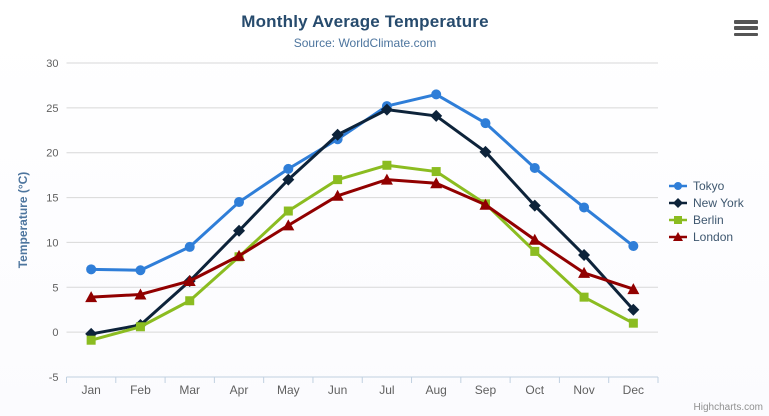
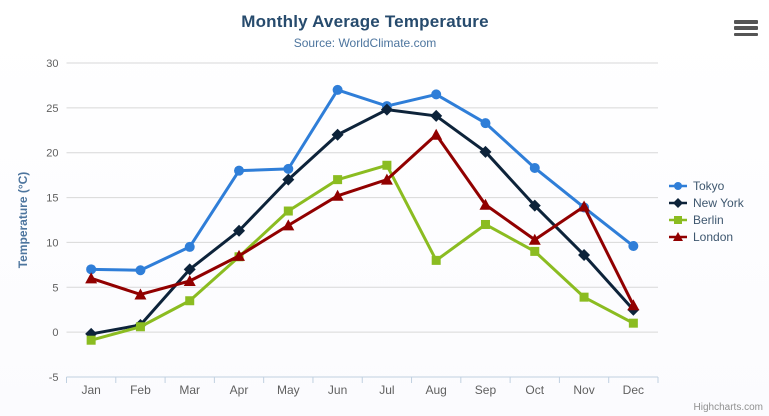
London/Jan: 4 -> 6
New York/Mar: 6 -> 7
Tokyo/Apr: 14 -> 18
Tokyo/Jun: 22 -> 27
Berlin/Aug: 18 -> 8
London/Aug: 17 -> 22
Berlin/Sep: 14 -> 12
London/Nov: 7 -> 14
London/Dec: 5 -> 3
